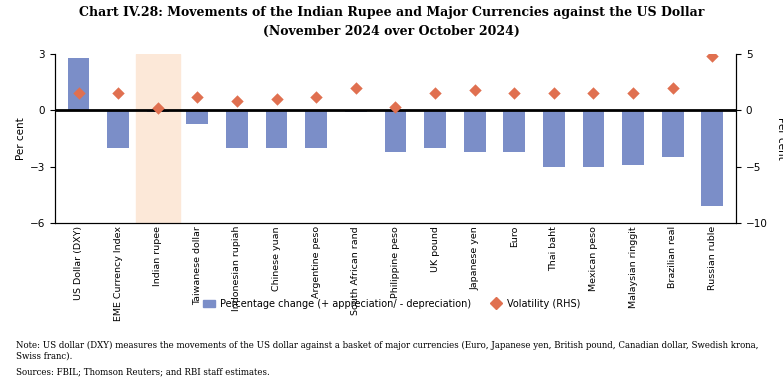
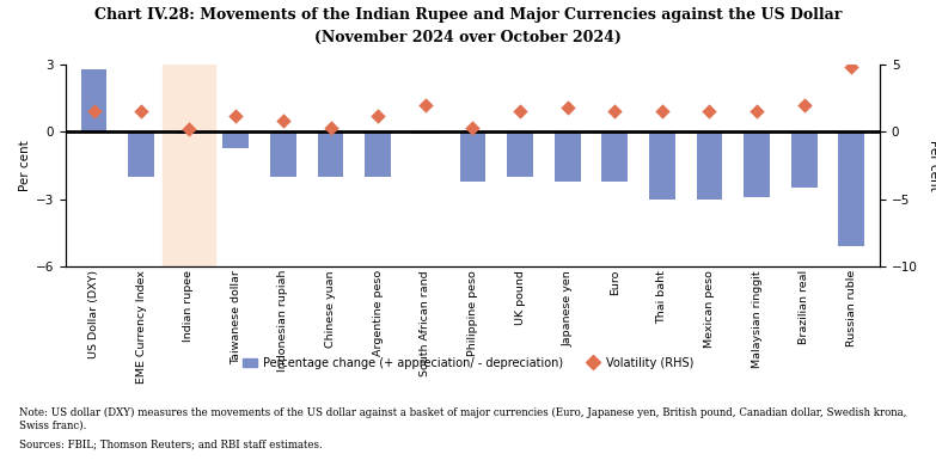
Volatility (RHS)/Chinese yuan: 1.0 -> 0.3
